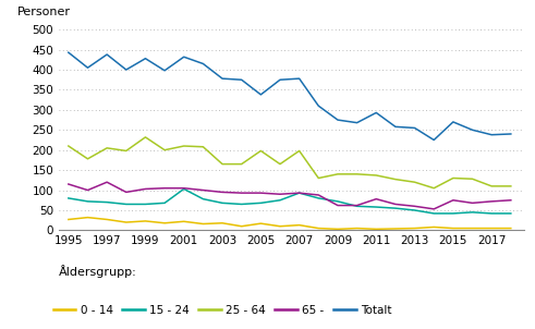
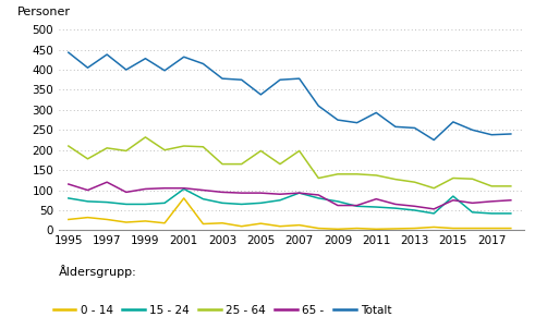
0 - 14/2001: 22 -> 80
15 - 24/2015: 42 -> 85
